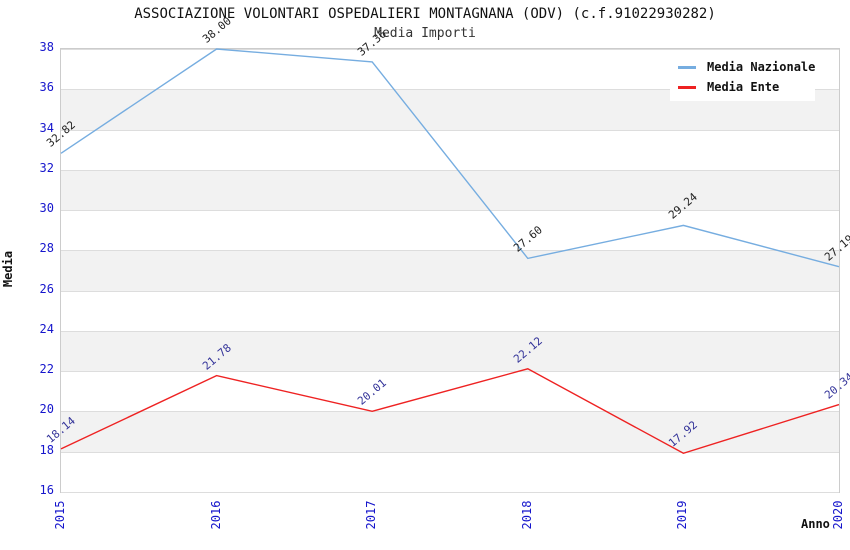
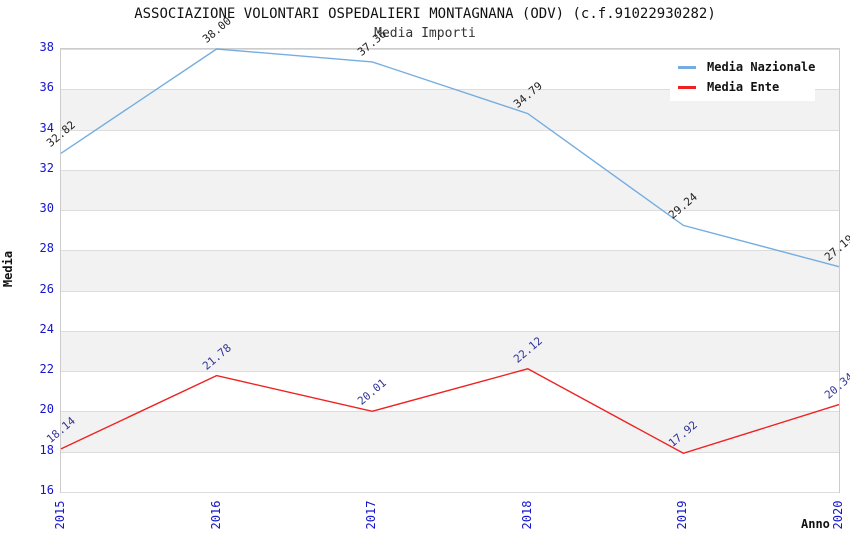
Media Nazionale/2018: 27.60 -> 34.79
